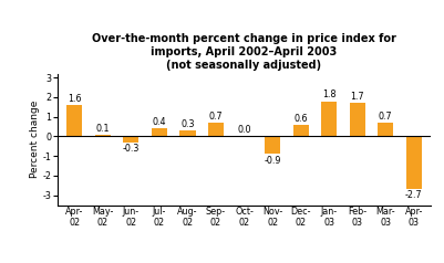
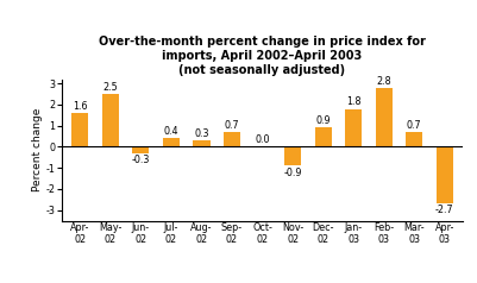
May- 02: 0.1 -> 2.5
Dec- 02: 0.6 -> 0.9
Feb- 03: 1.7 -> 2.8
